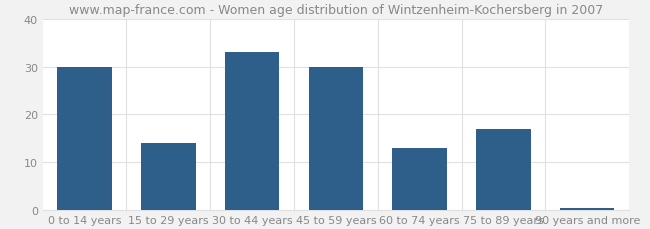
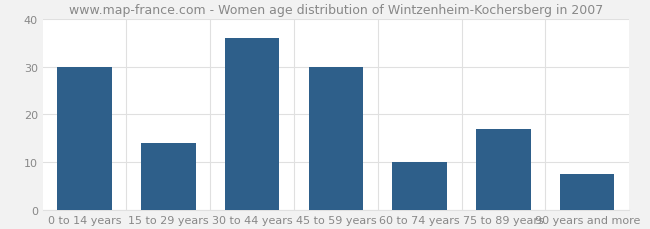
30 to 44 years: 33.0 -> 36.0
60 to 74 years: 13.0 -> 10.0
90 years and more: 0.5 -> 7.5
